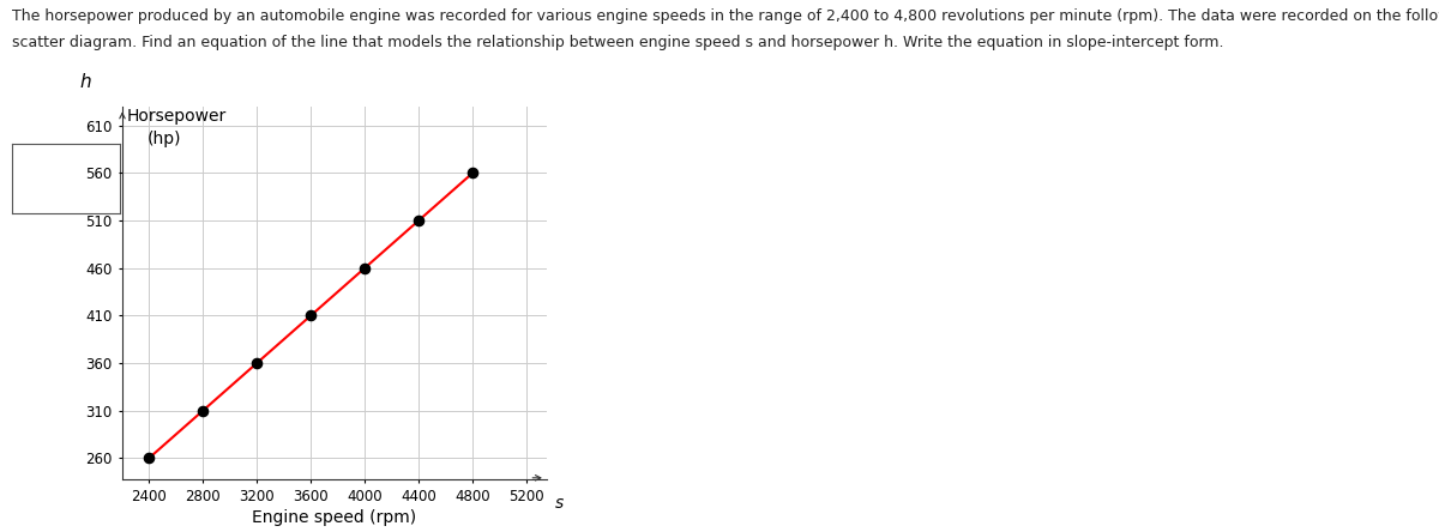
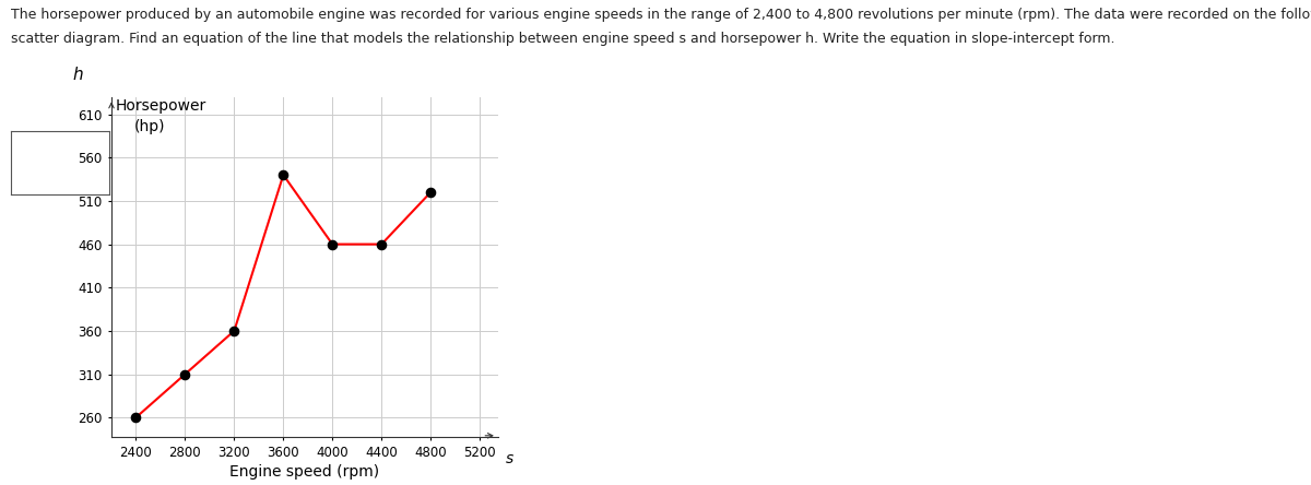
3600: 410 -> 540
4400: 510 -> 460
4800: 560 -> 520
